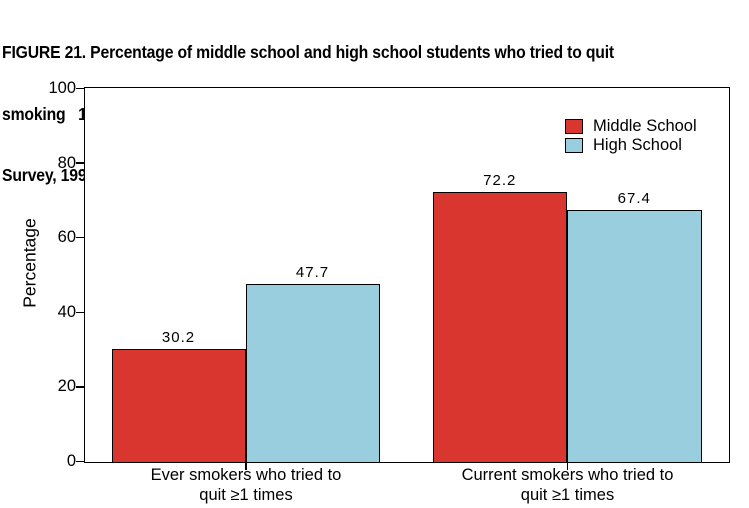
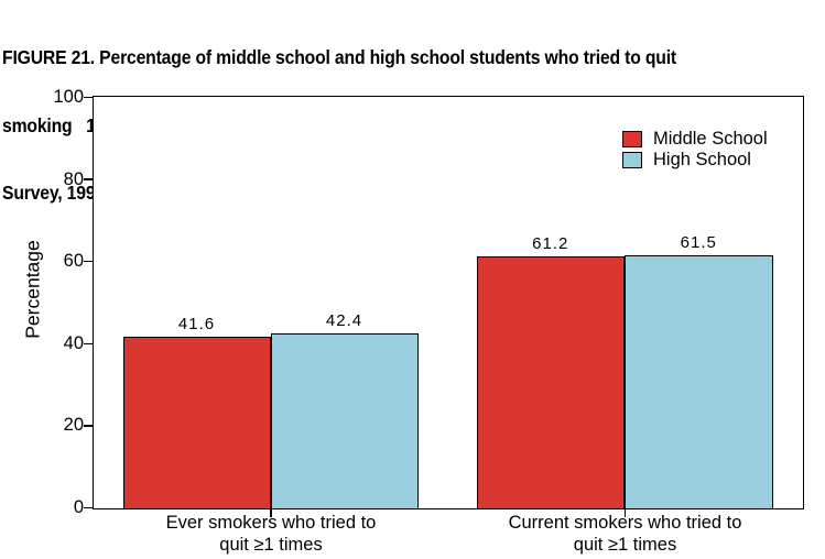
Middle School/Ever smokers who tried to quit ≥1 times: 30.2 -> 41.6
High School/Ever smokers who tried to quit ≥1 times: 47.7 -> 42.4
Middle School/Current smokers who tried to quit ≥1 times: 72.2 -> 61.2
High School/Current smokers who tried to quit ≥1 times: 67.4 -> 61.5
